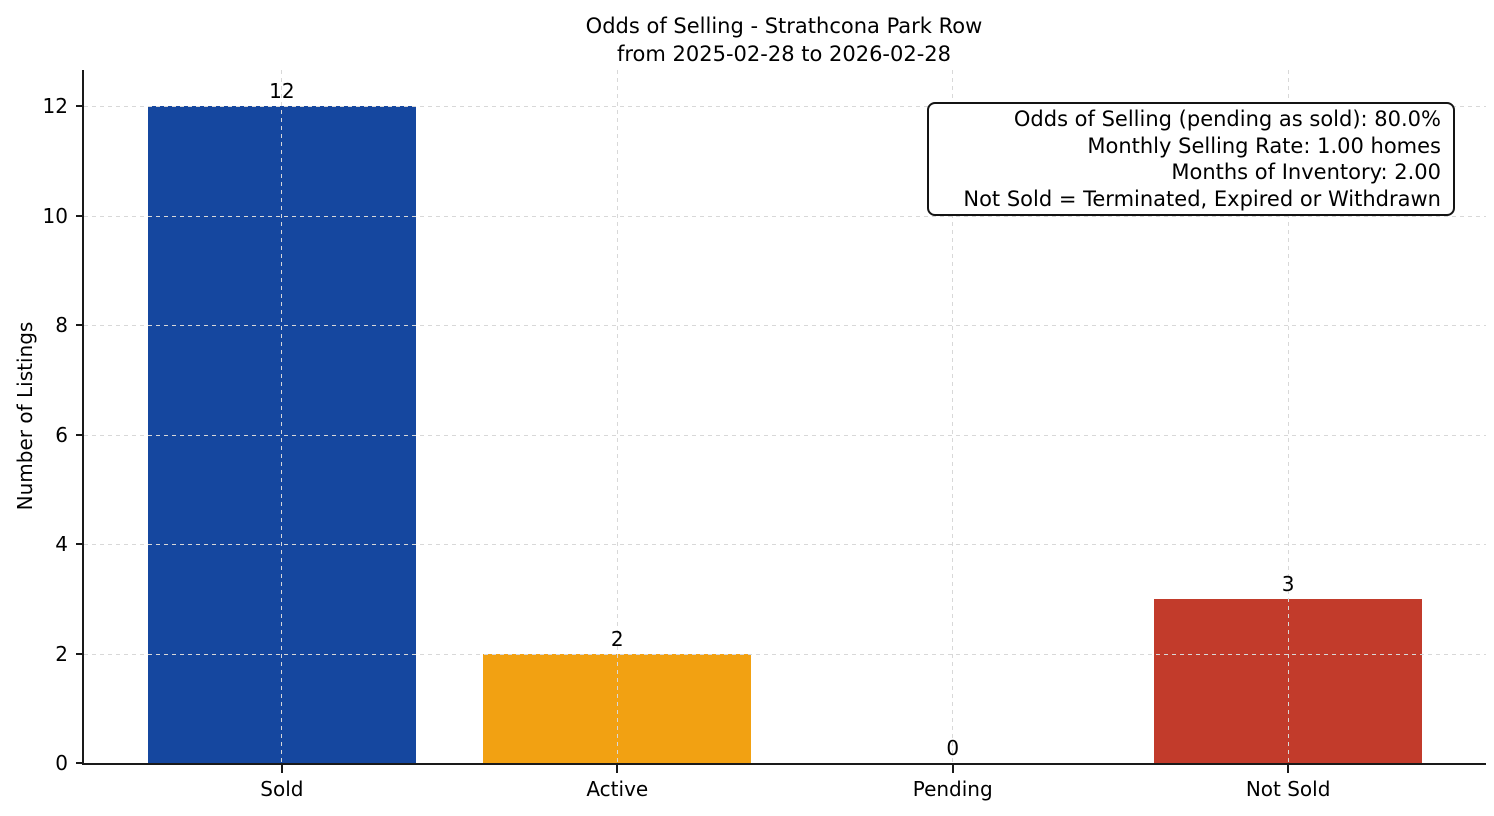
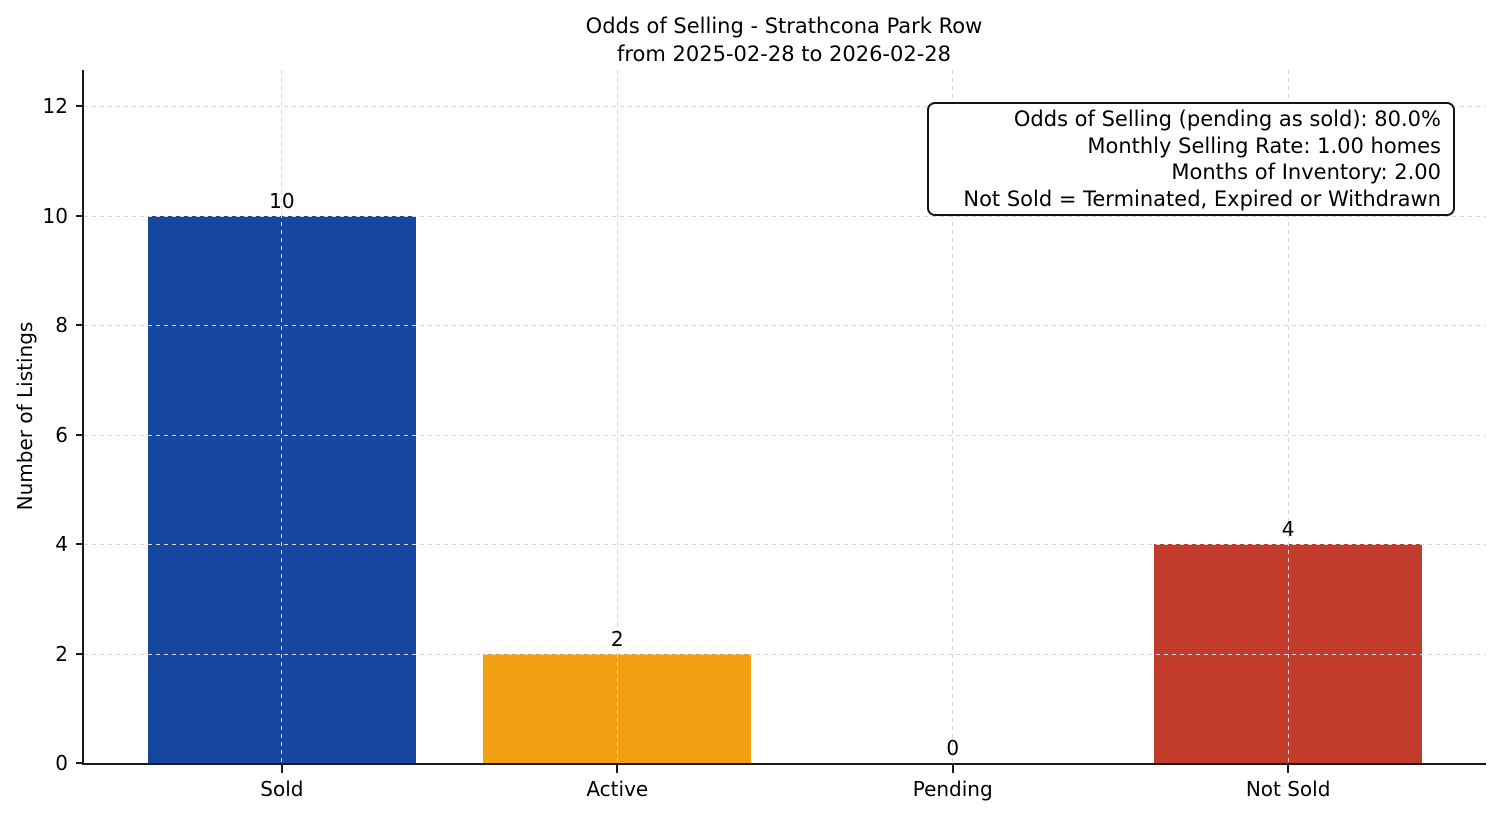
Sold: 12 -> 10
Not Sold: 3 -> 4
